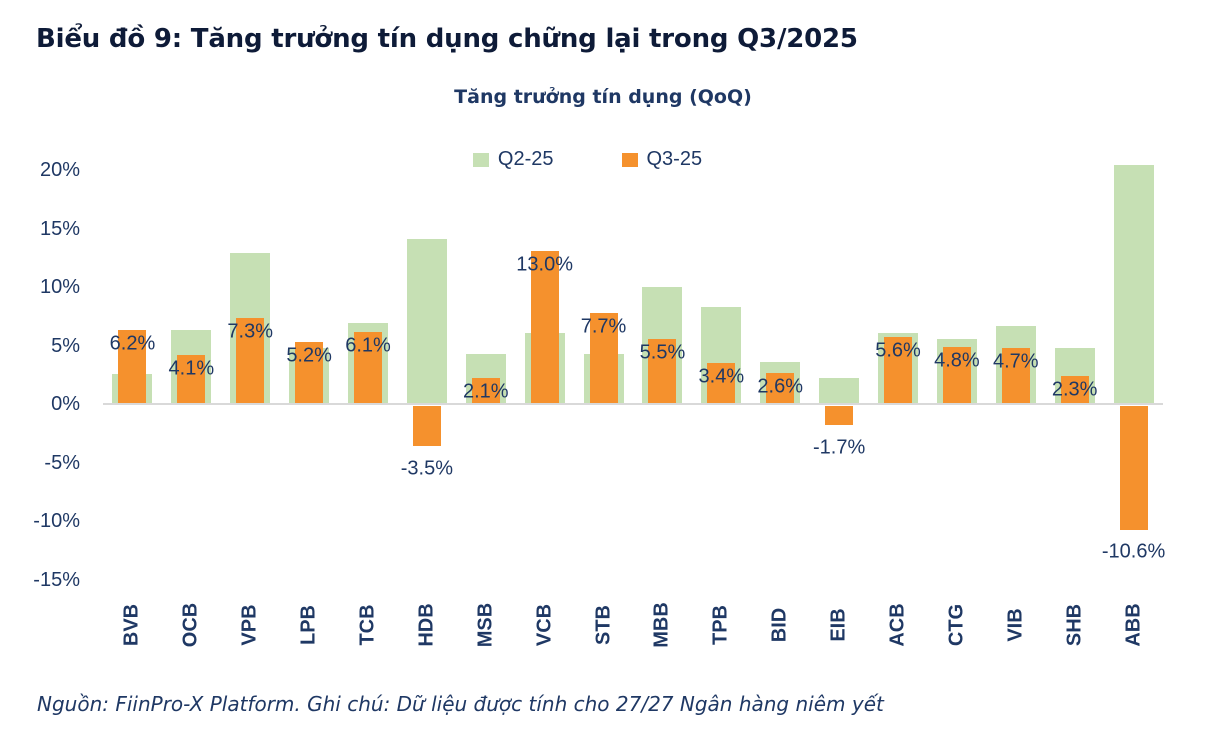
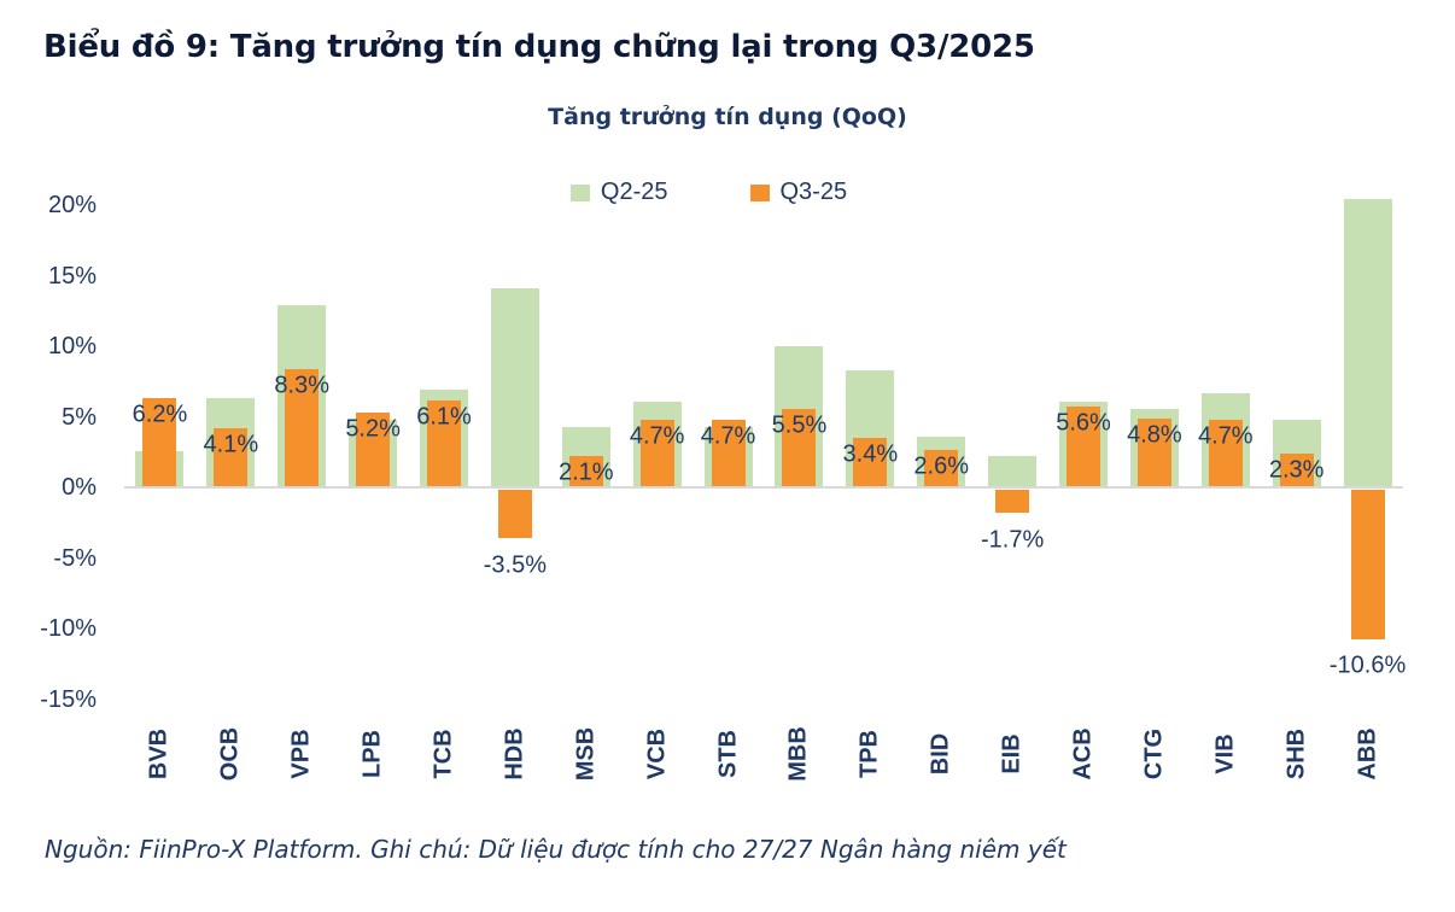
Q3-25/VPB: 7.3% -> 8.3%
Q3-25/VCB: 13.0% -> 4.7%
Q3-25/STB: 7.7% -> 4.7%
